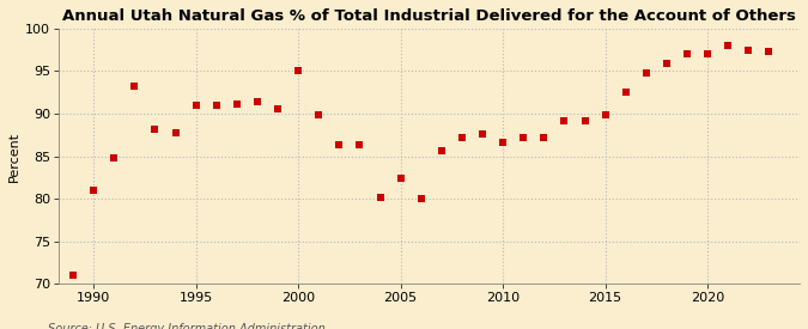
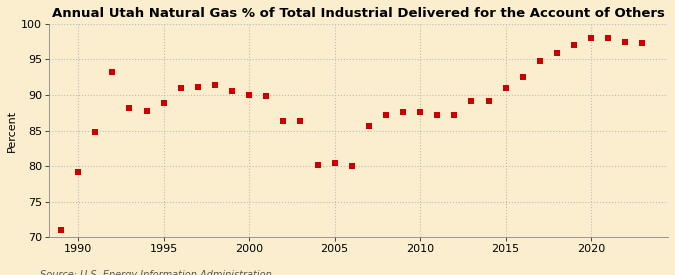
1990: 81.0 -> 79.2
1995: 91.0 -> 88.9
2000: 95.0 -> 90.0
2005: 82.4 -> 80.4
2010: 86.6 -> 87.6
2015: 89.8 -> 91.0
2020: 97.0 -> 98.0
